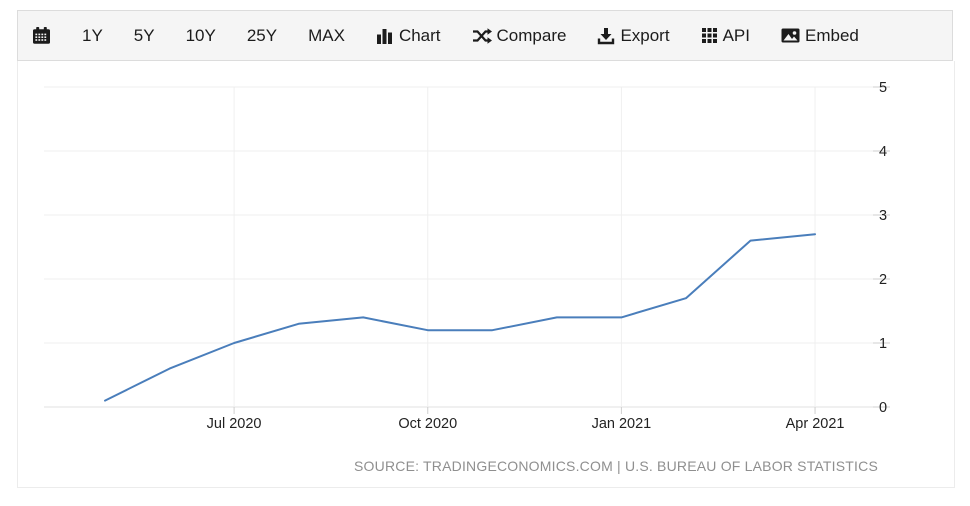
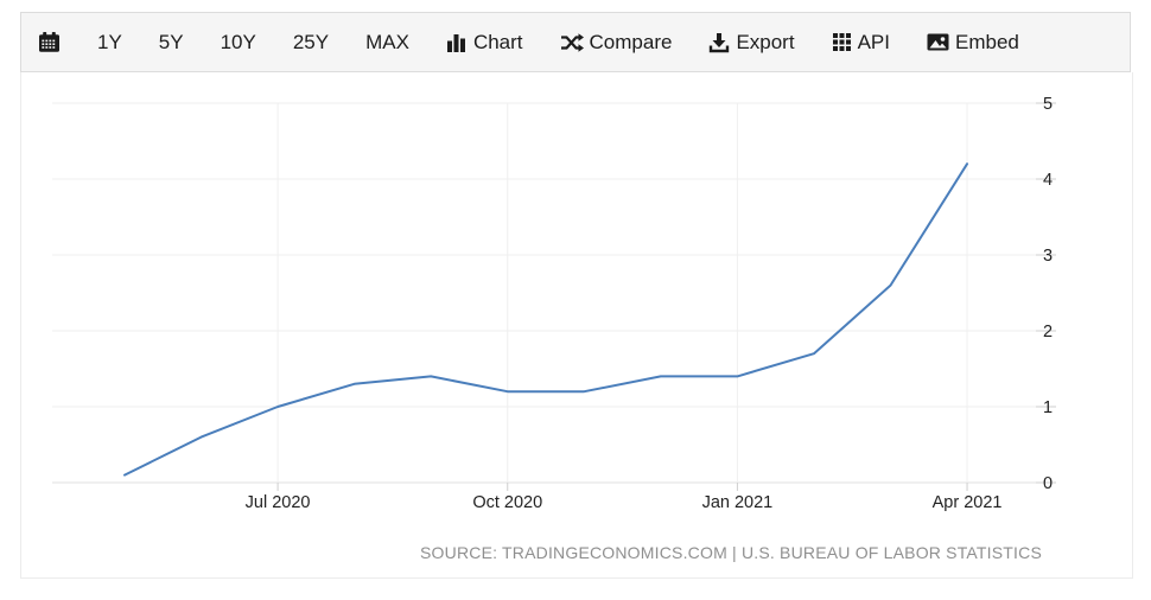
Apr 2021: 2.7 -> 4.2
